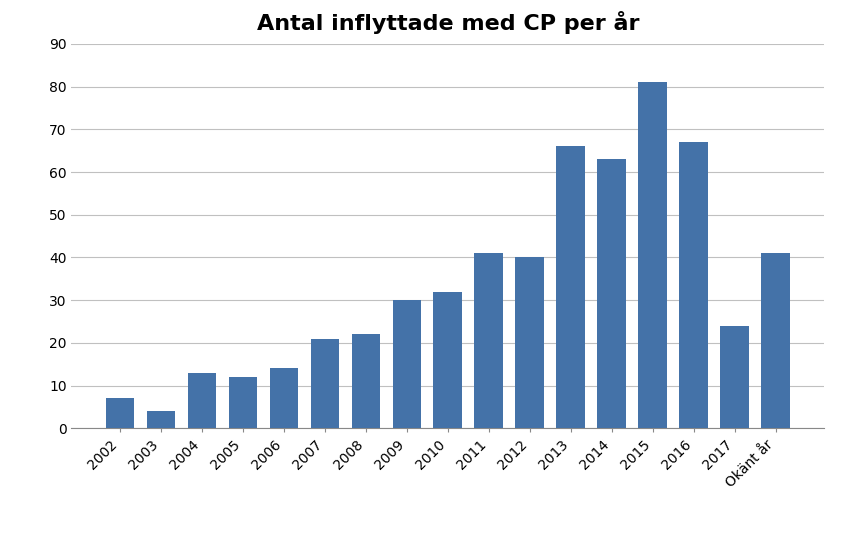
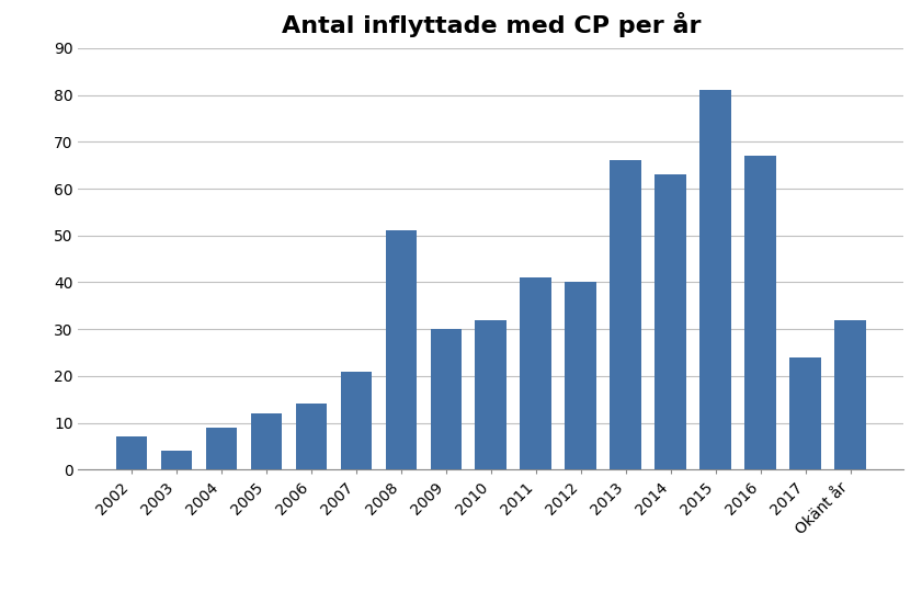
2004: 13 -> 9
2008: 22 -> 51
Okänt år: 41 -> 32
